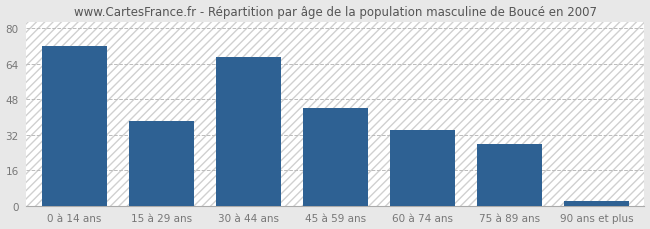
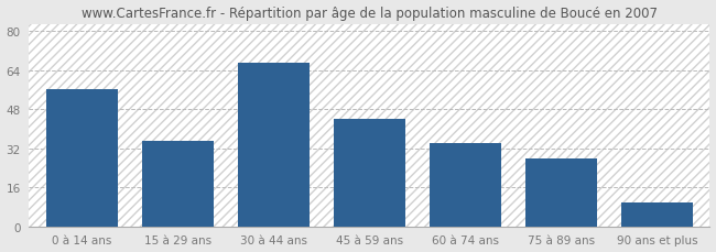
0 à 14 ans: 72 -> 56
15 à 29 ans: 38 -> 35
90 ans et plus: 2 -> 10
